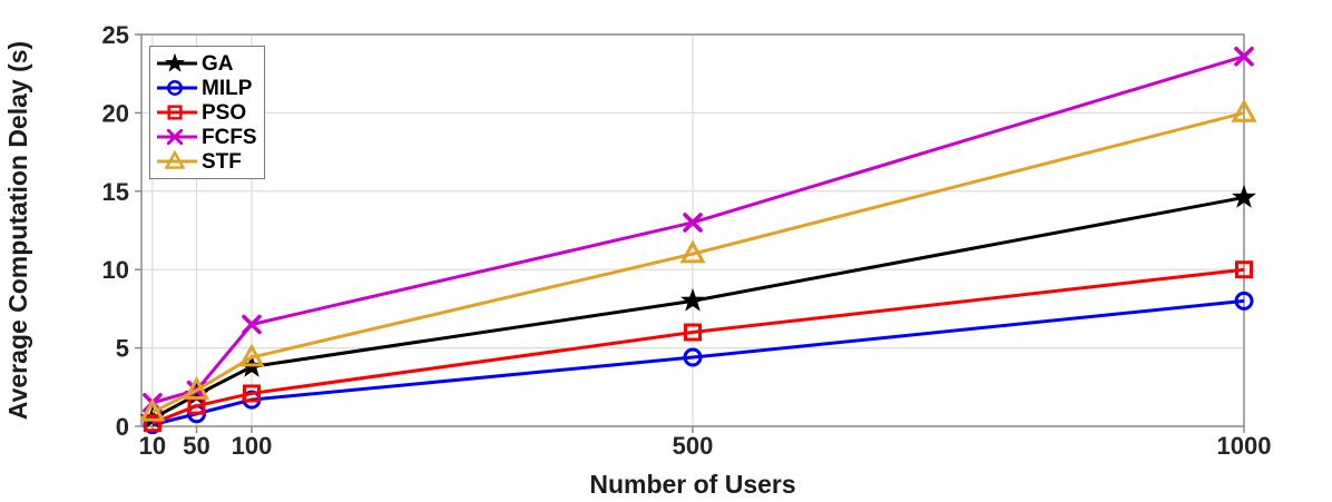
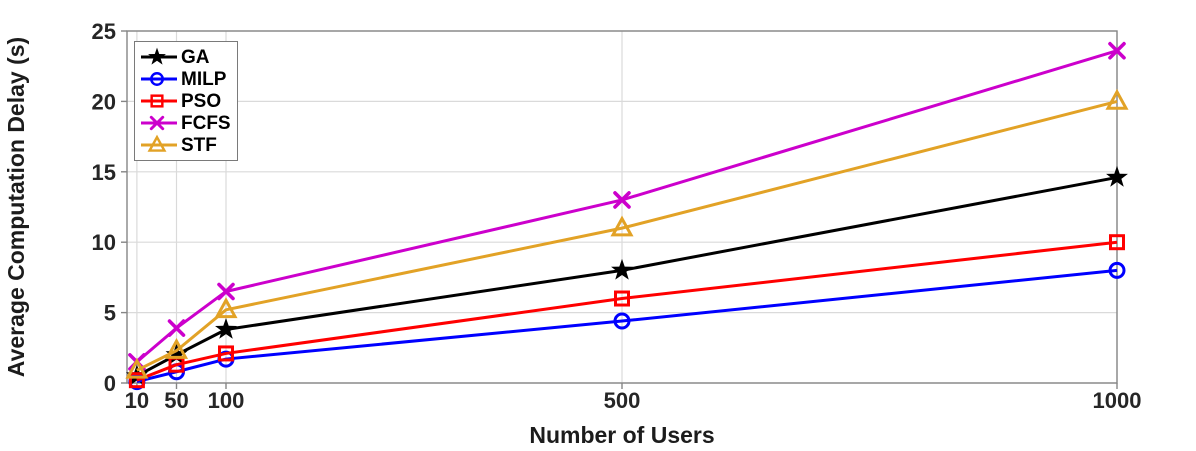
FCFS/50: 2.3 -> 3.9
STF/100: 4.4 -> 5.2
